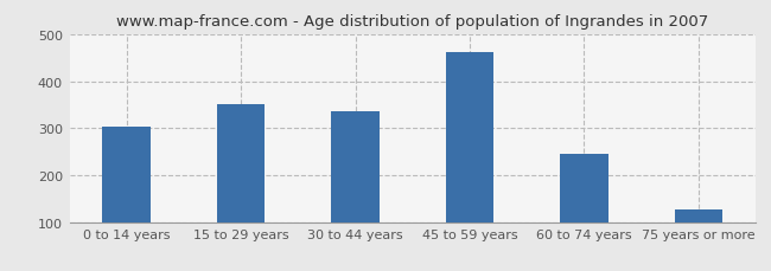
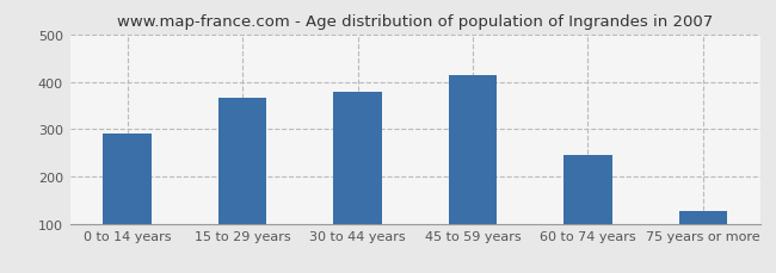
0 to 14 years: 303 -> 290
15 to 29 years: 350 -> 365
30 to 44 years: 337 -> 380
45 to 59 years: 463 -> 415
